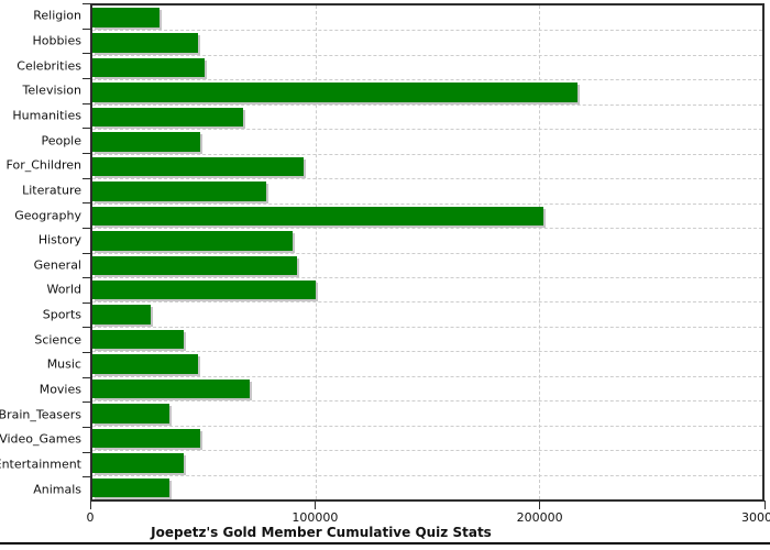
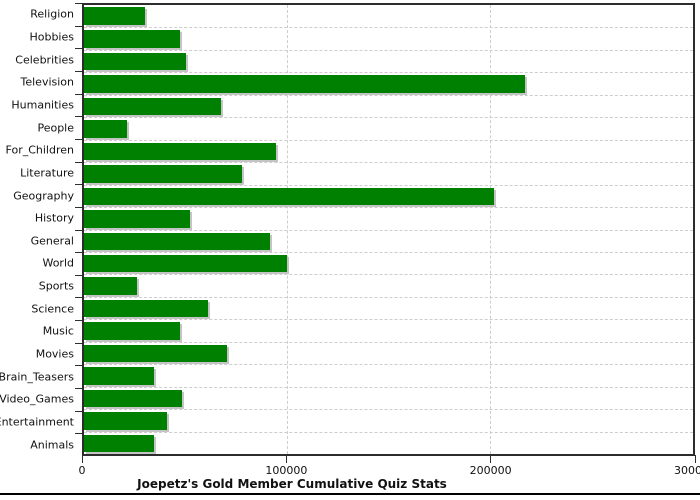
People: 48000 -> 21000
History: 90000 -> 52000
Science: 41000 -> 61000
